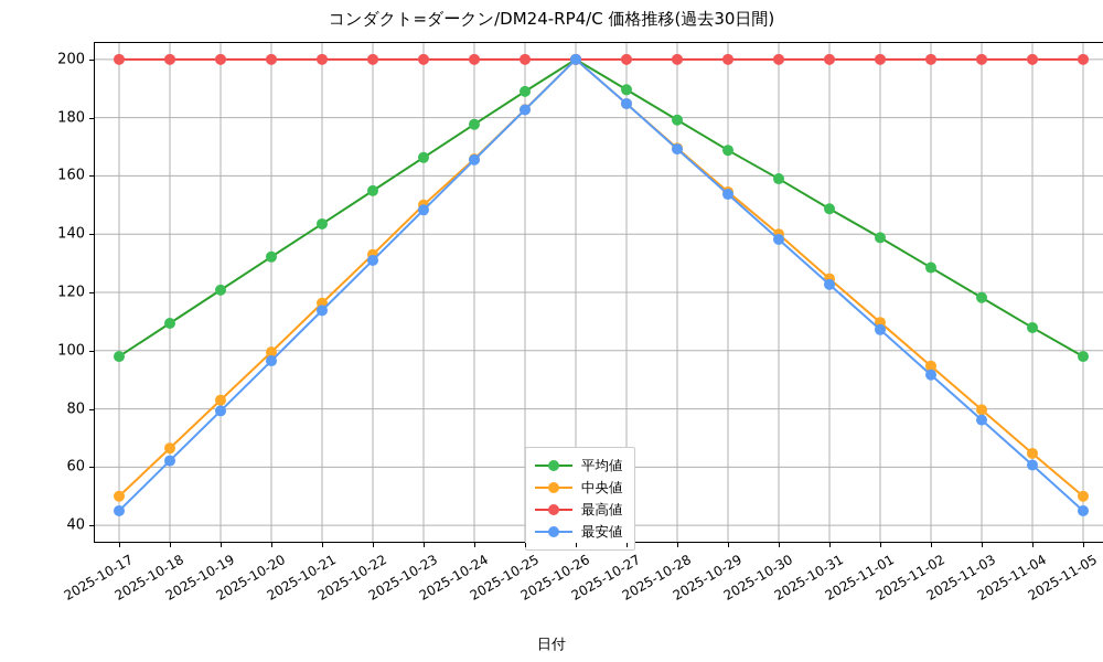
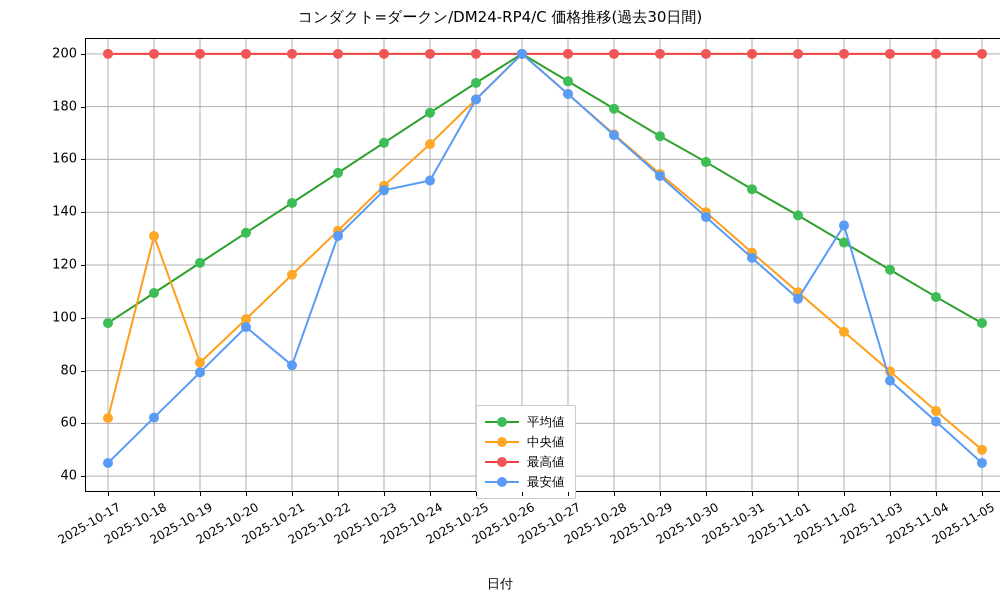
中央値/2025-10-17: 50 -> 62
中央値/2025-10-18: 66 -> 131
最安値/2025-10-21: 114 -> 82
最安値/2025-10-24: 166 -> 152
最安値/2025-11-02: 92 -> 135
